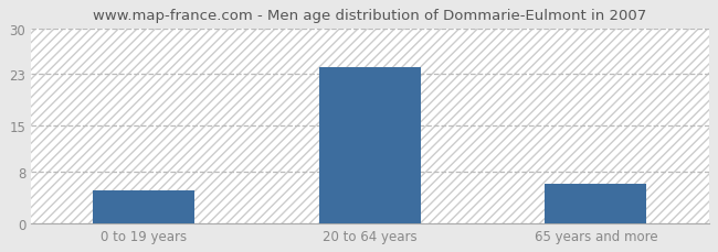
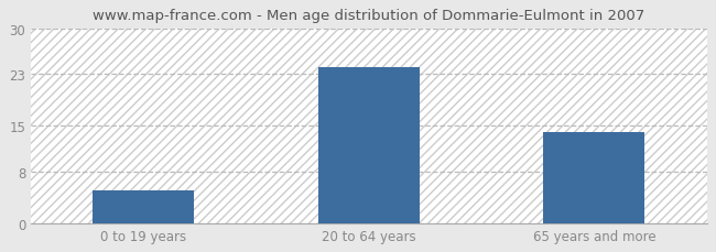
65 years and more: 6 -> 14
